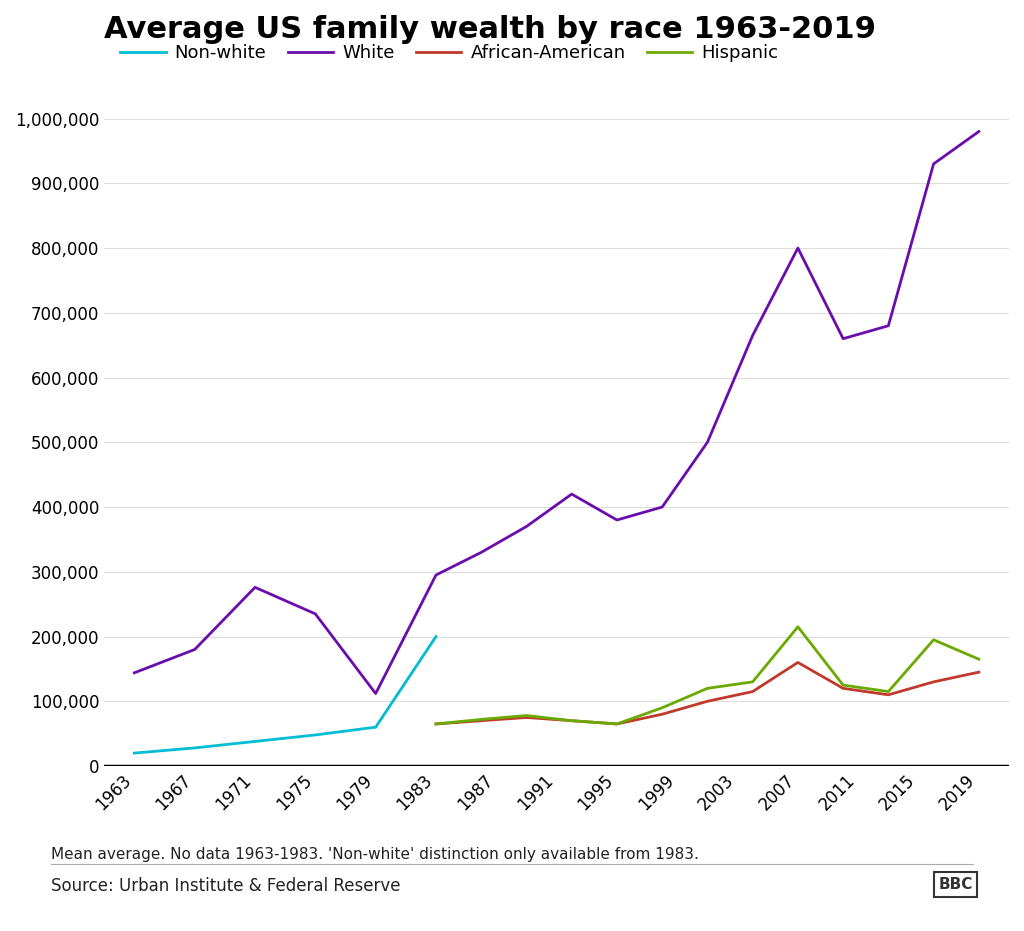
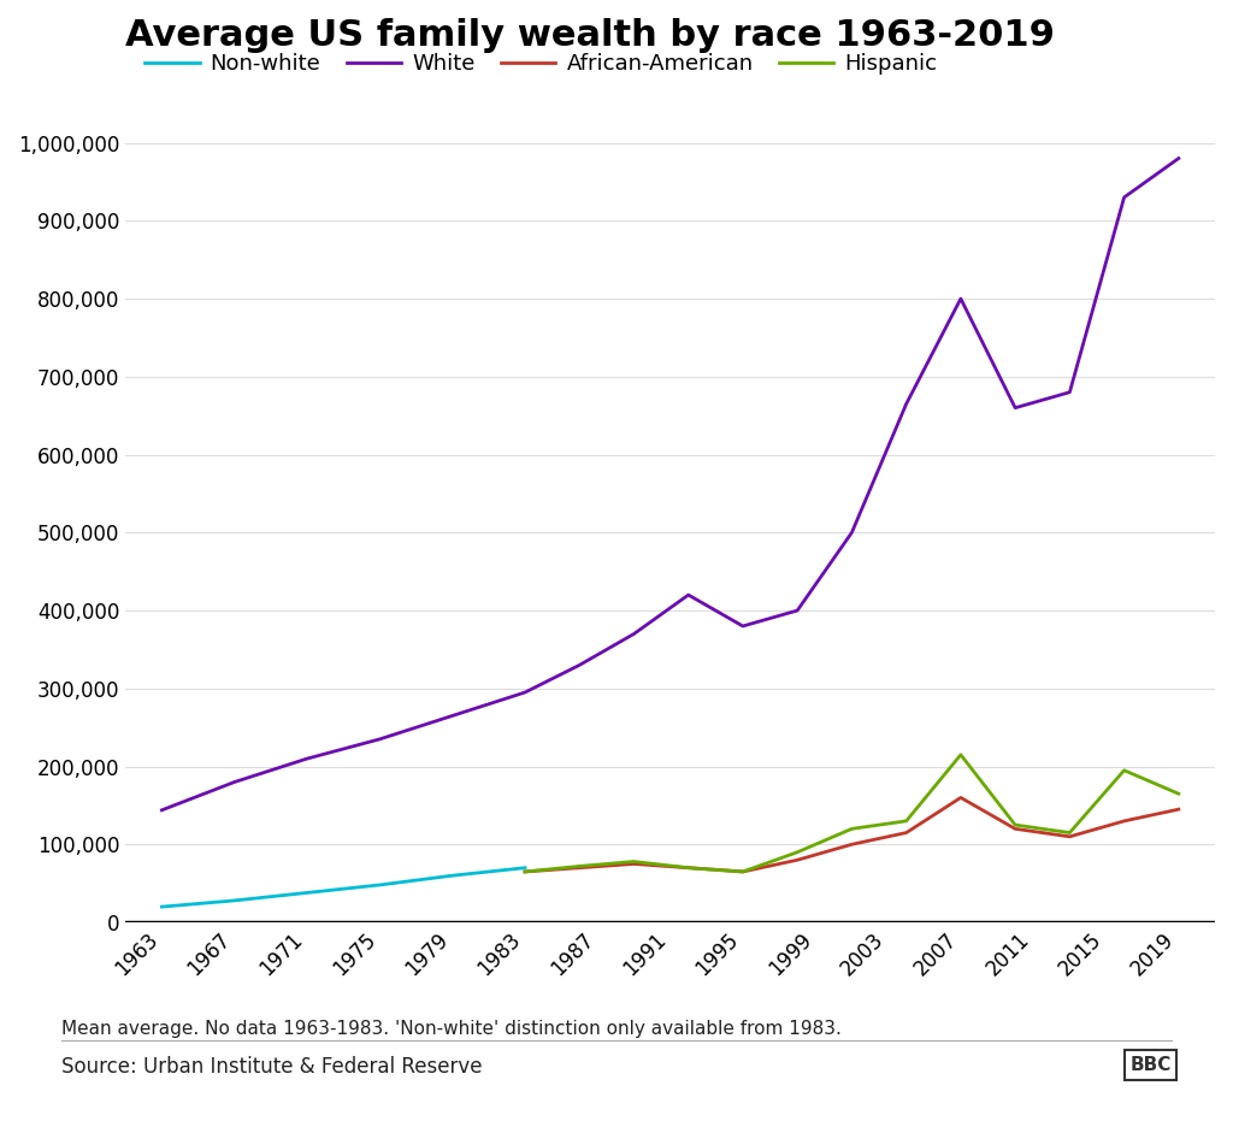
White/1971: 276,000 -> 210,000
White/1979: 112,000 -> 265,000
Non-white/1983: 200,000 -> 70,000
